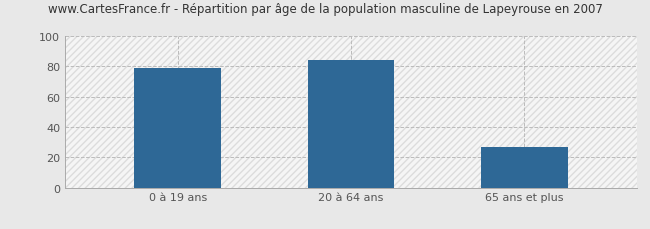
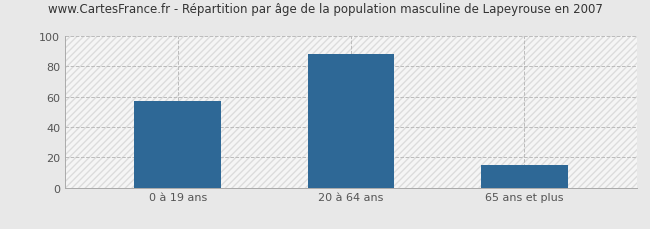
0 à 19 ans: 79 -> 57
20 à 64 ans: 84 -> 88
65 ans et plus: 27 -> 15
